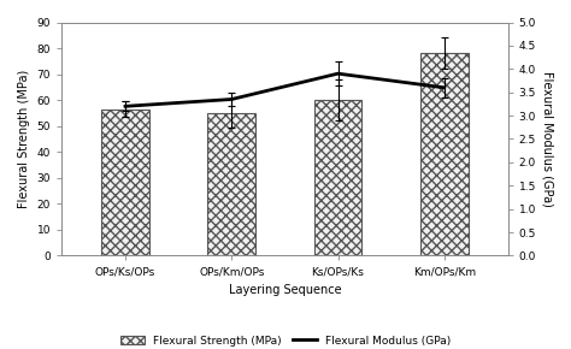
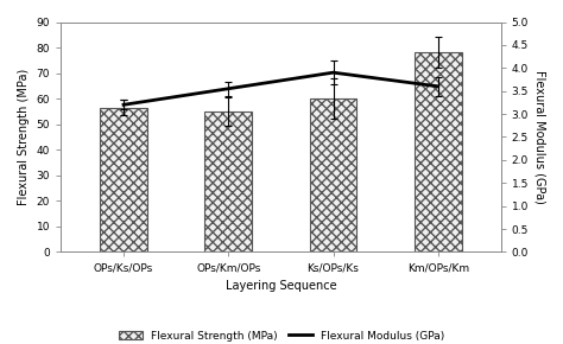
Flexural Modulus (GPa)/OPs/Km/OPs: 3.35 -> 3.55
